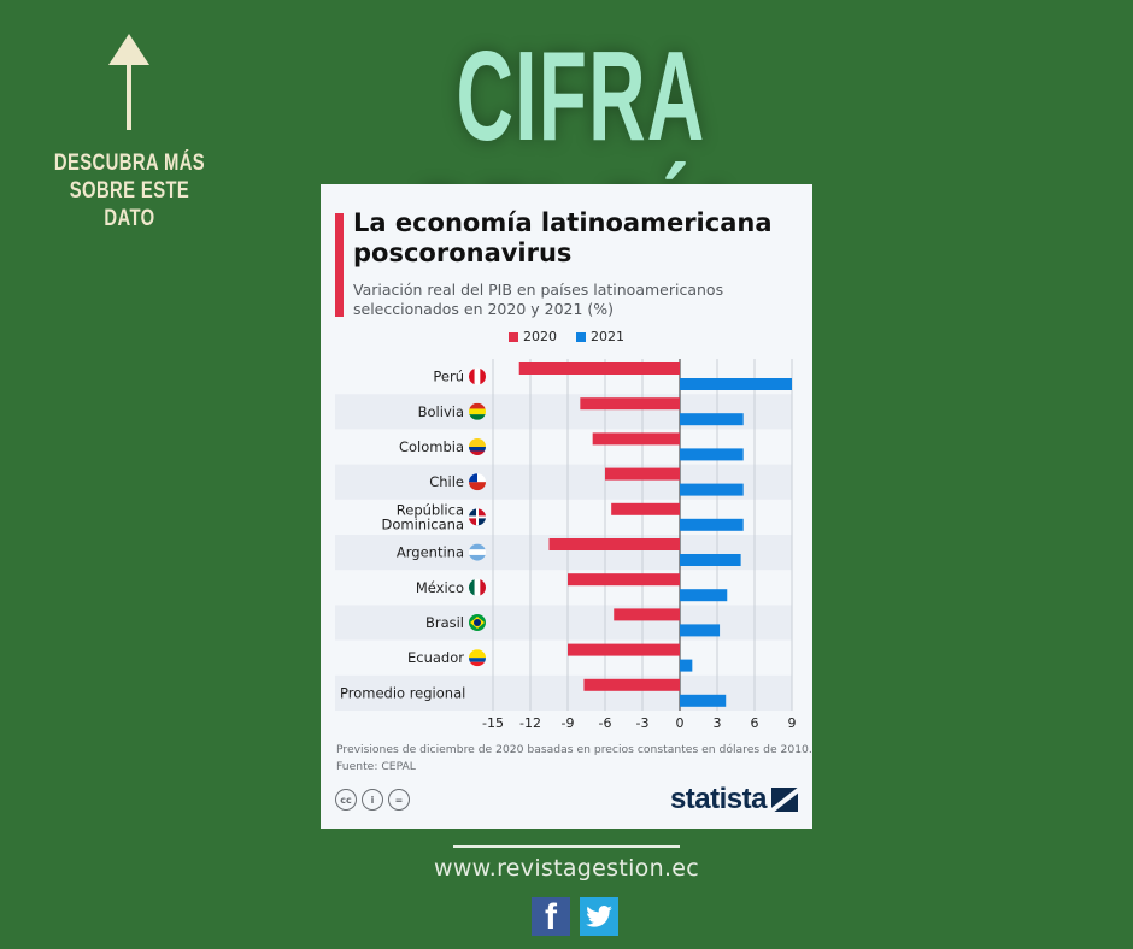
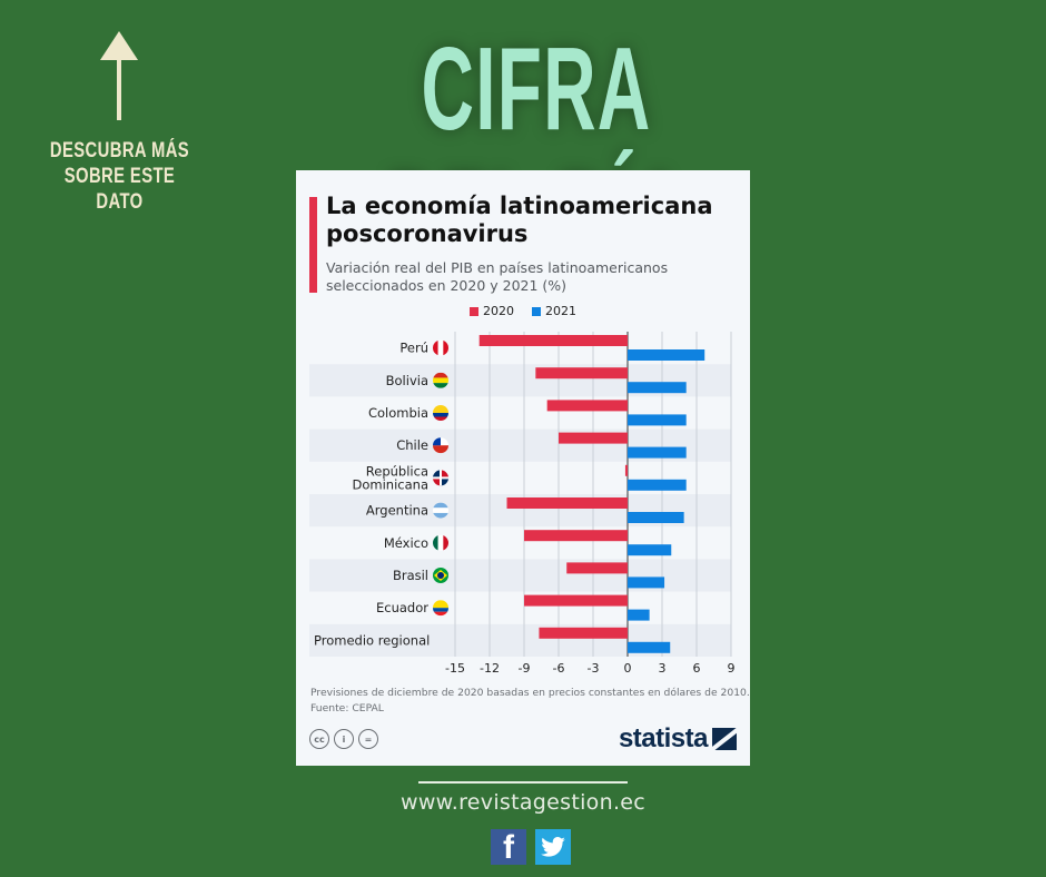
2021/Perú: 9.0 -> 6.7
2020/República Dominicana: -5.5 -> -0.2
2021/Ecuador: 1.0 -> 1.9
